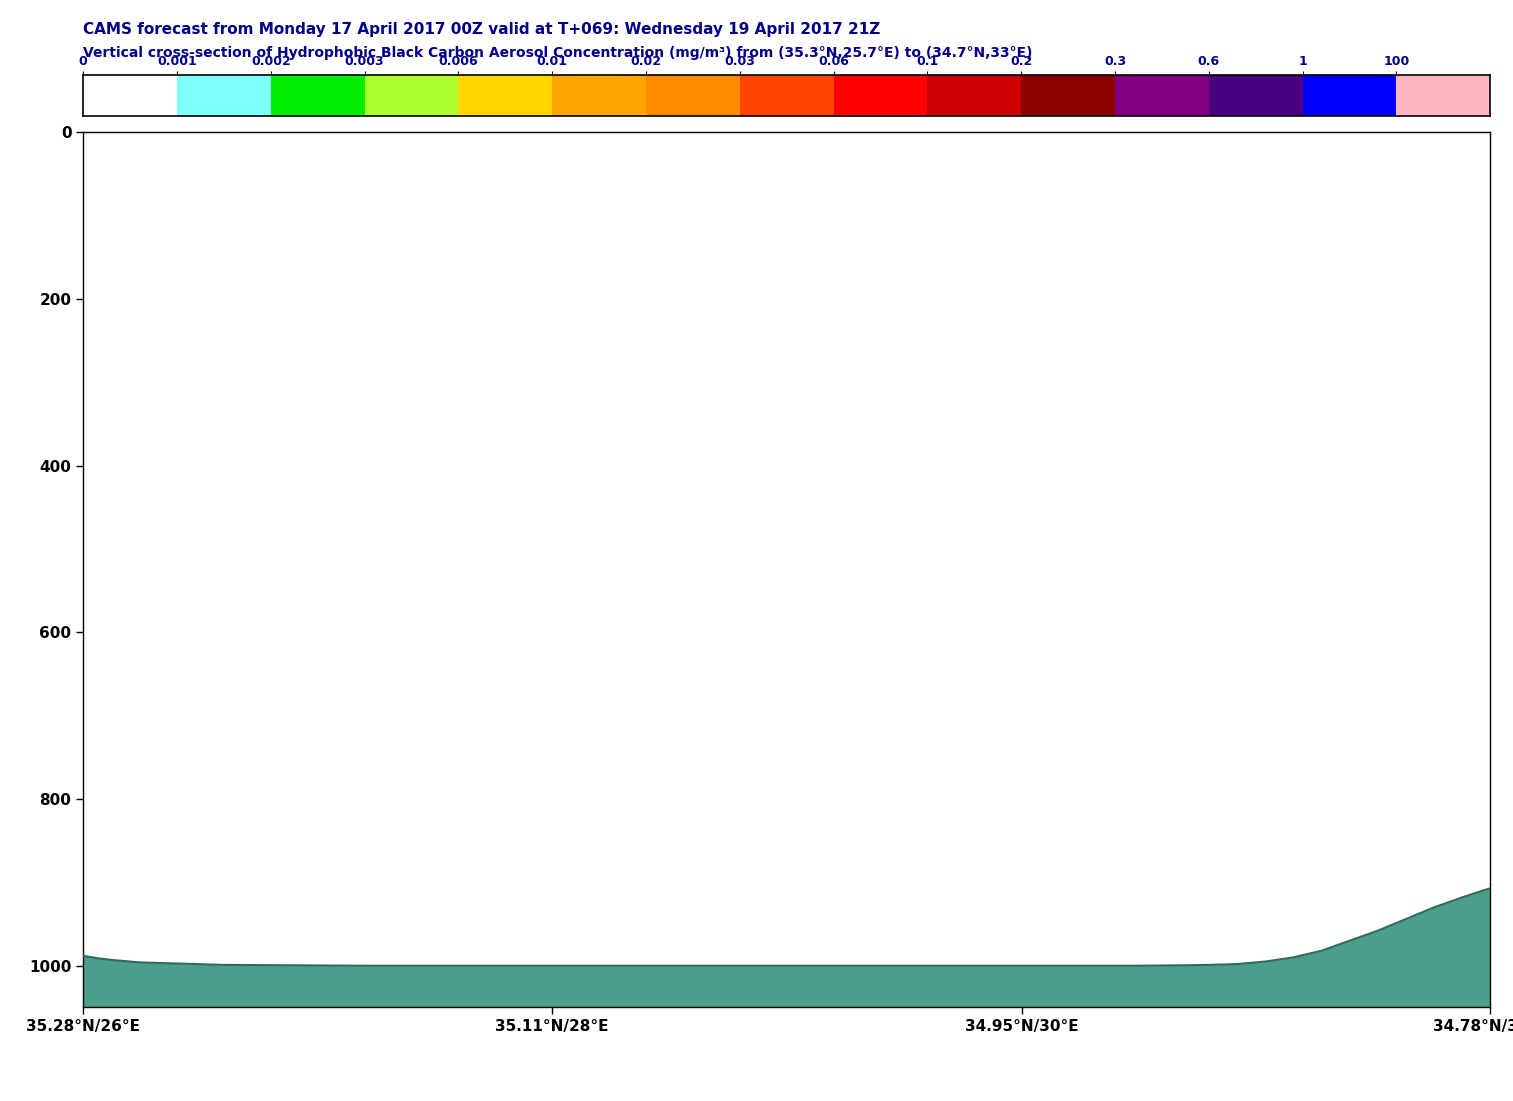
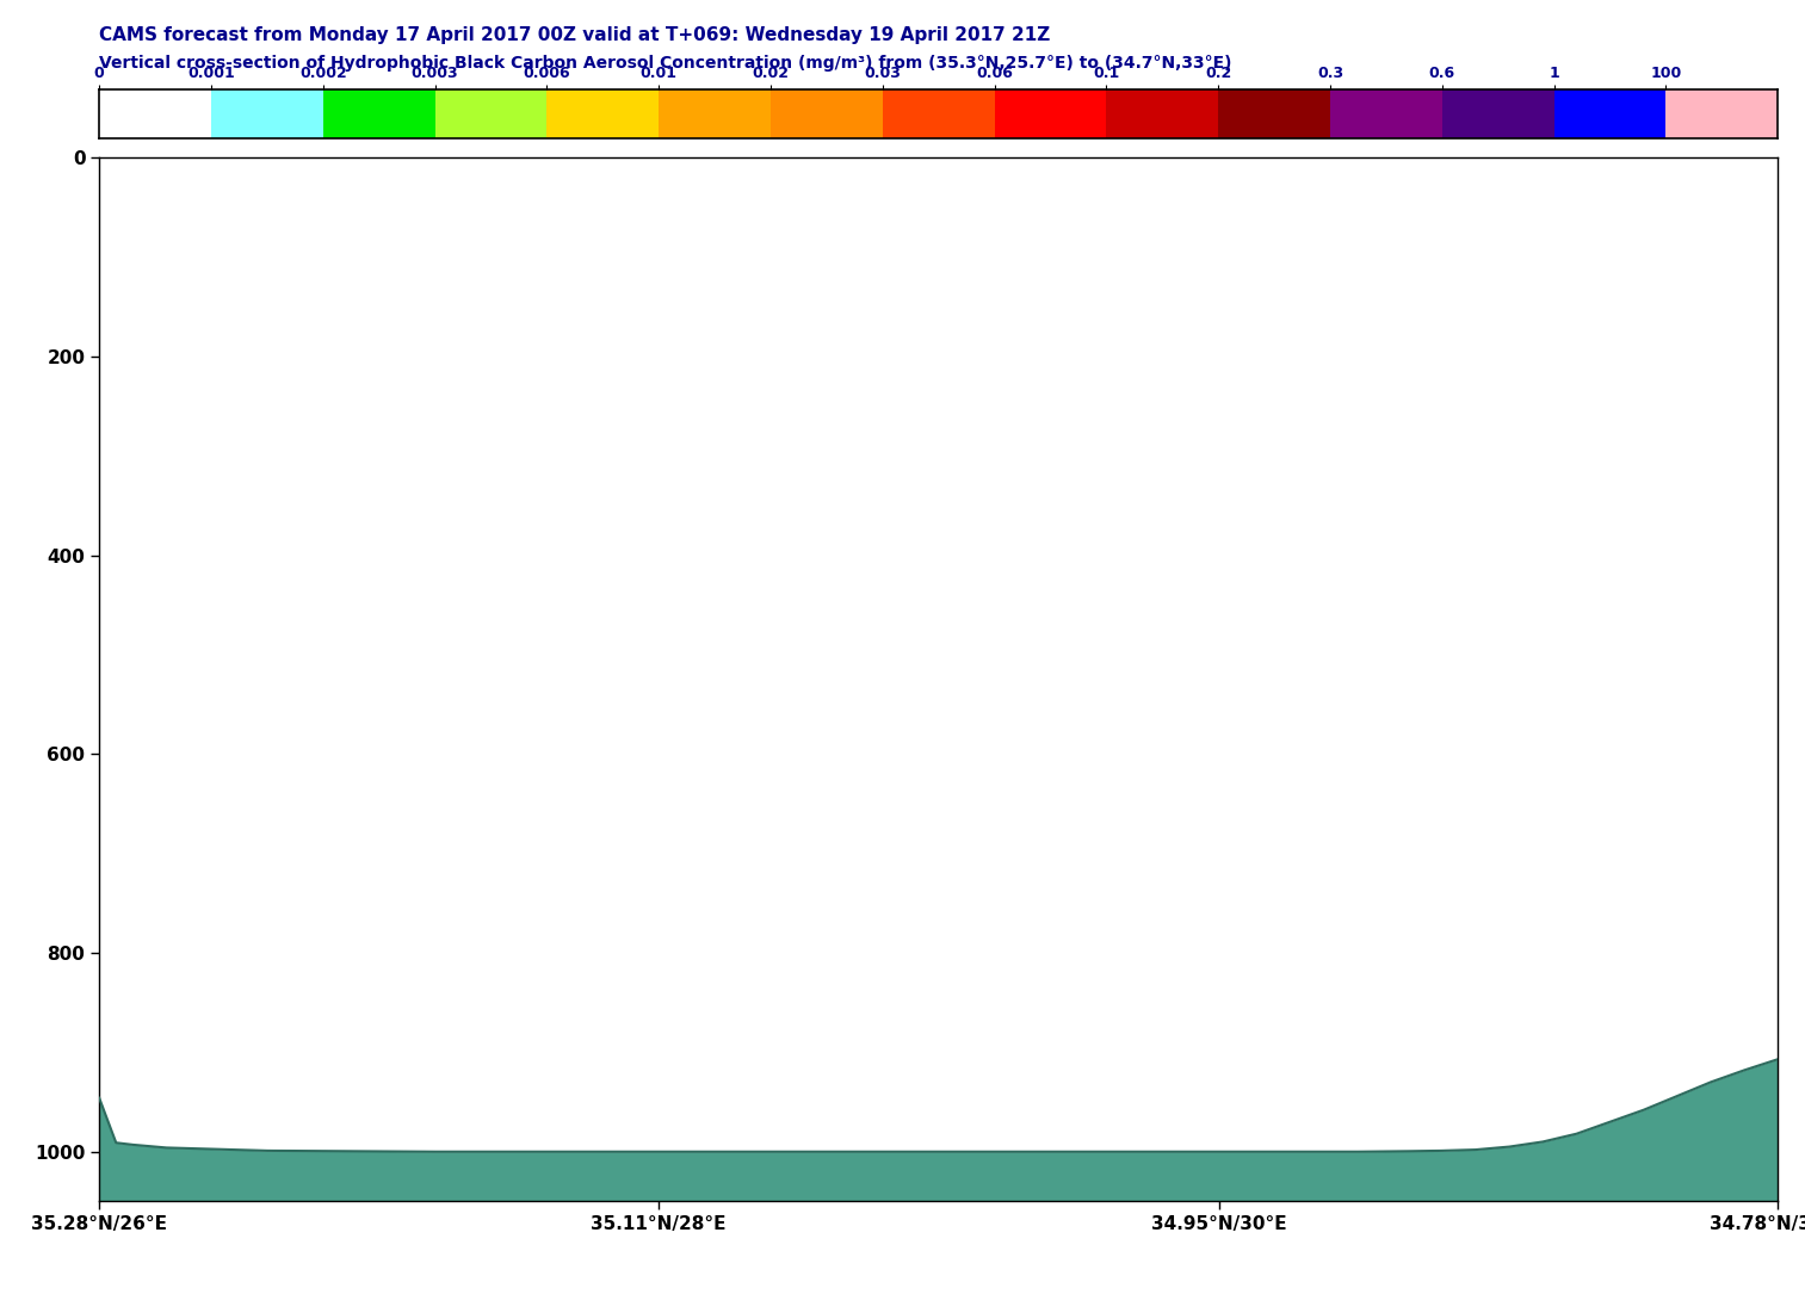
35.28°N/26°E: 988 -> 946
